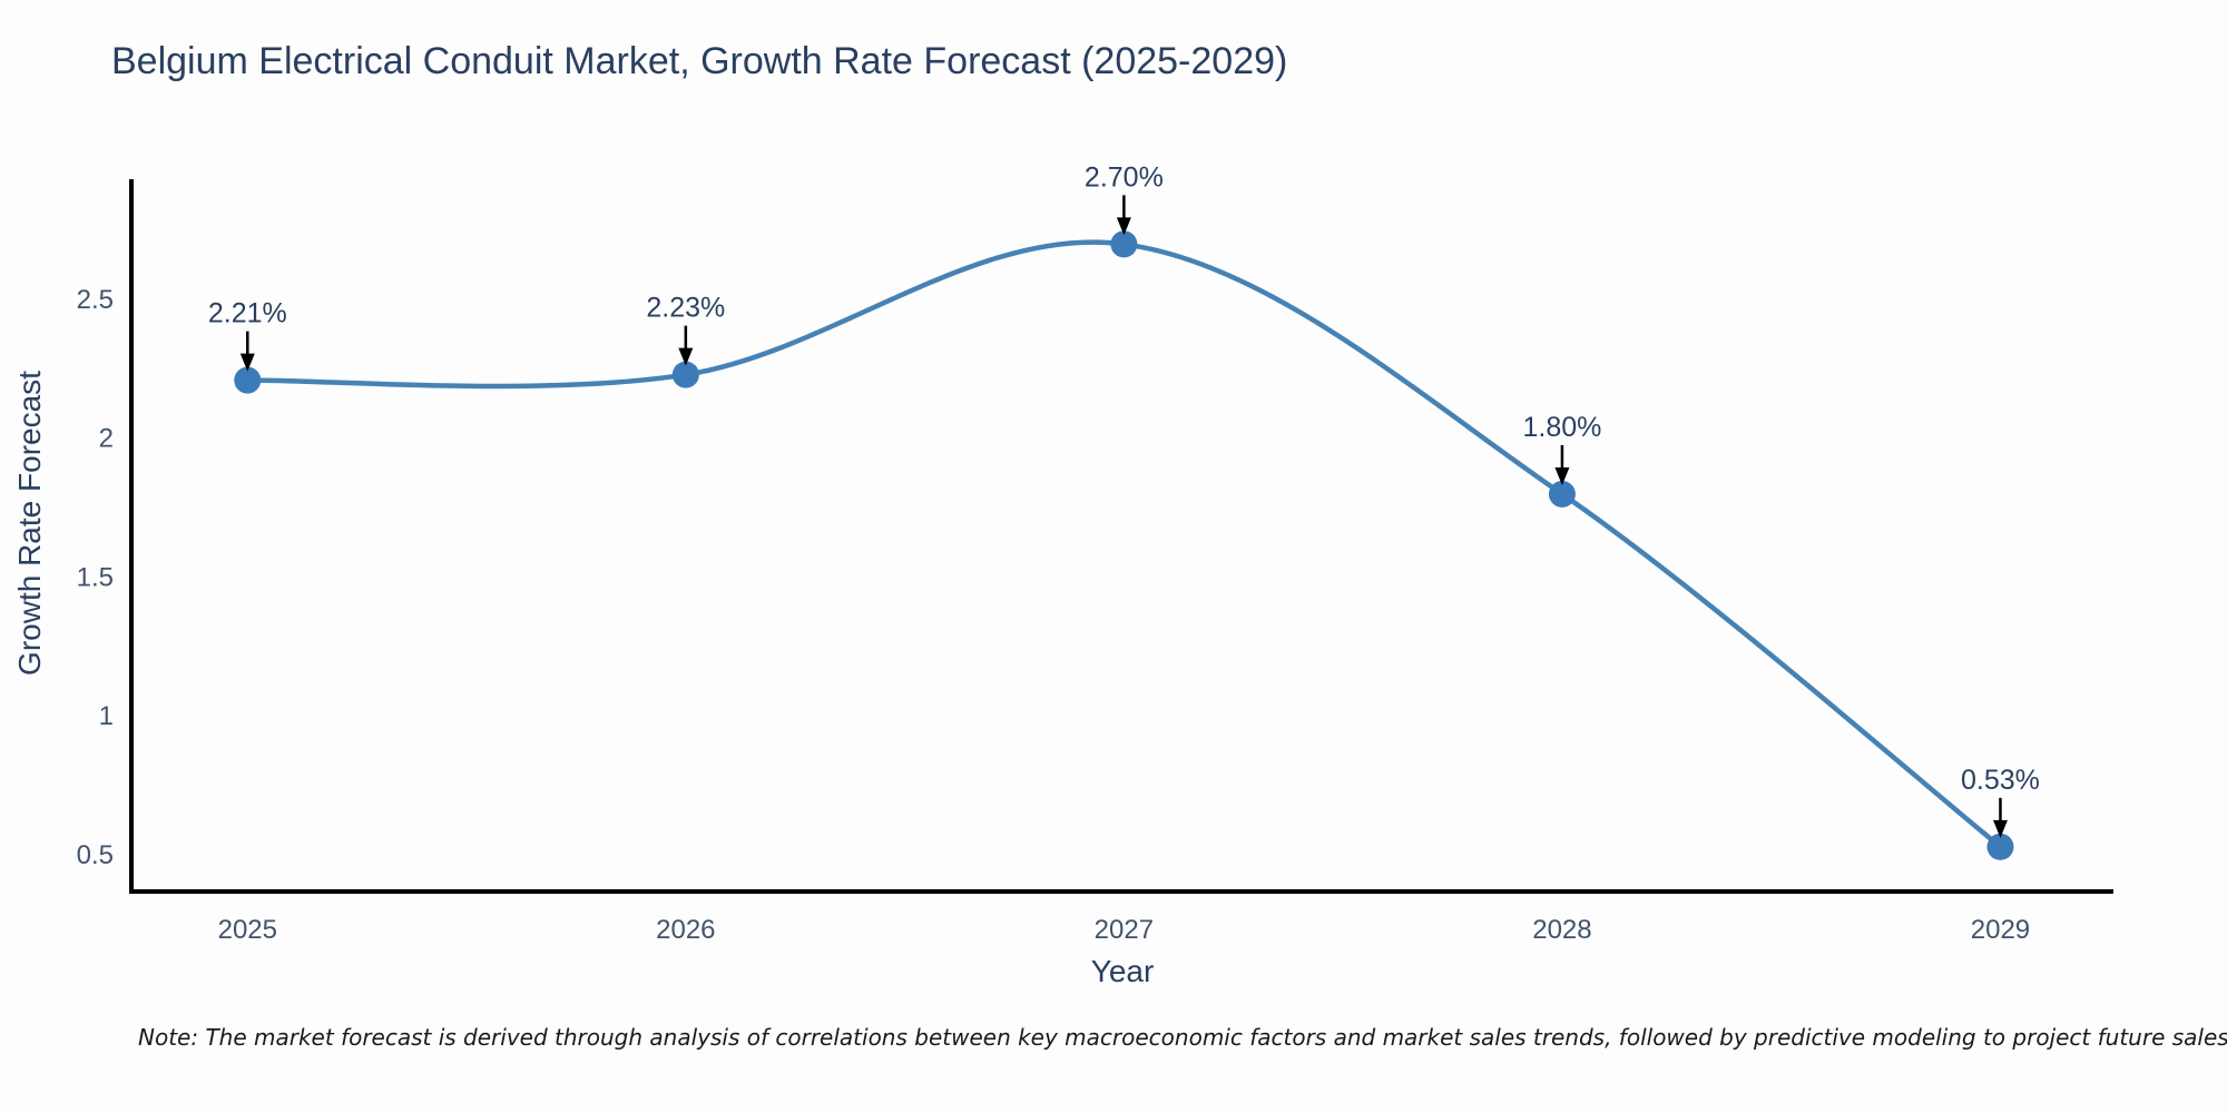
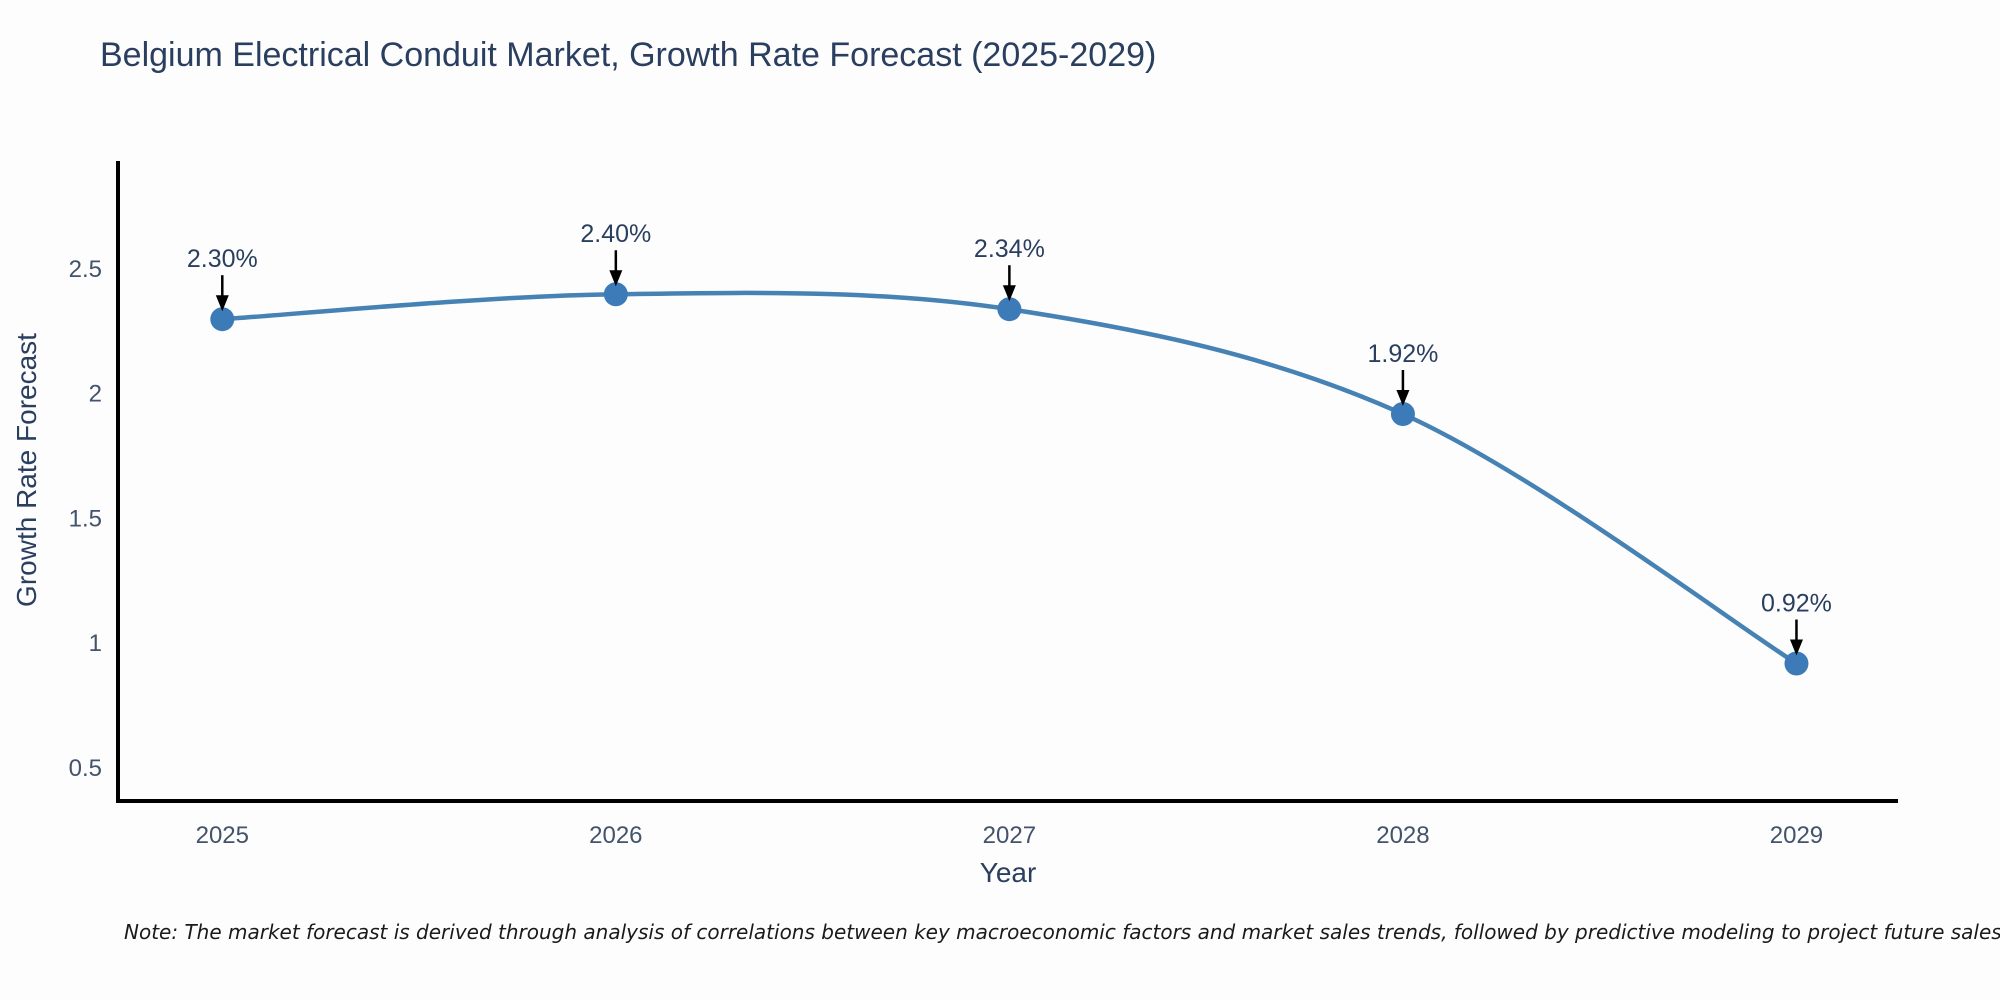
2025: 2.21% -> 2.30%
2026: 2.23% -> 2.40%
2027: 2.70% -> 2.34%
2028: 1.80% -> 1.92%
2029: 0.53% -> 0.92%
